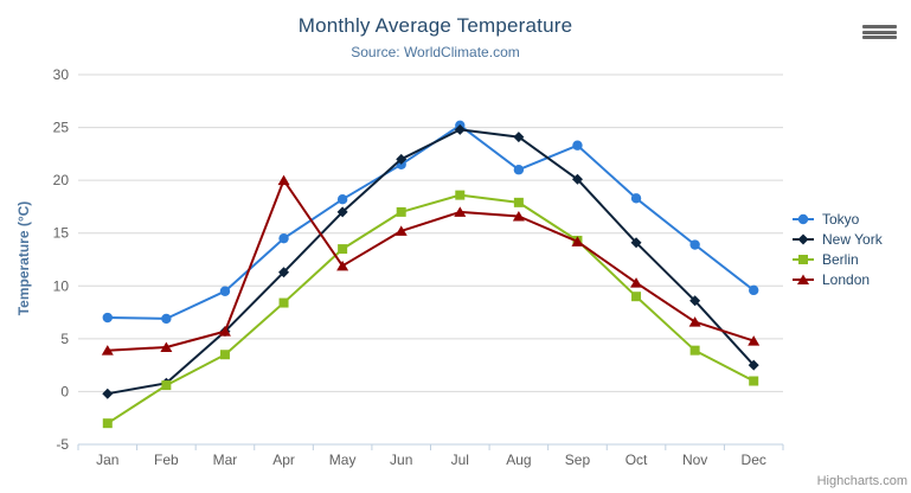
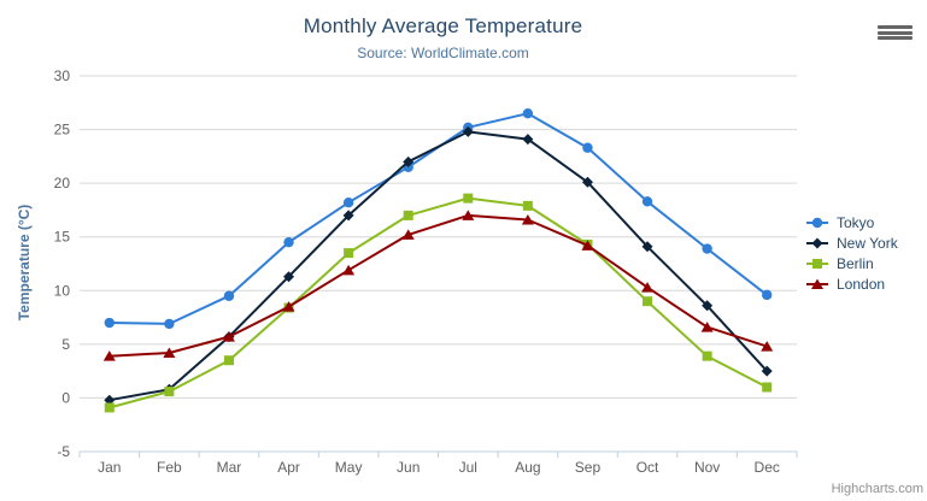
Berlin/Jan: -3 -> -1
London/Apr: 20 -> 8
Tokyo/Aug: 21 -> 26
